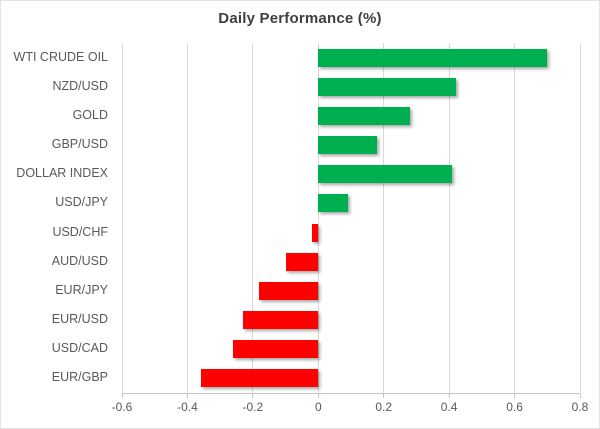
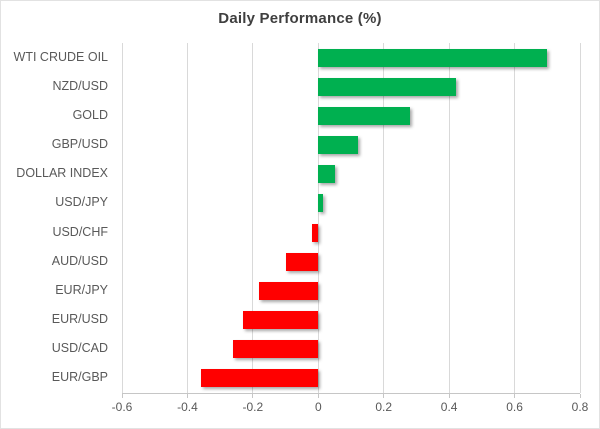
GBP/USD: 0.18 -> 0.12
DOLLAR INDEX: 0.41 -> 0.05
USD/JPY: 0.09 -> 0.01
